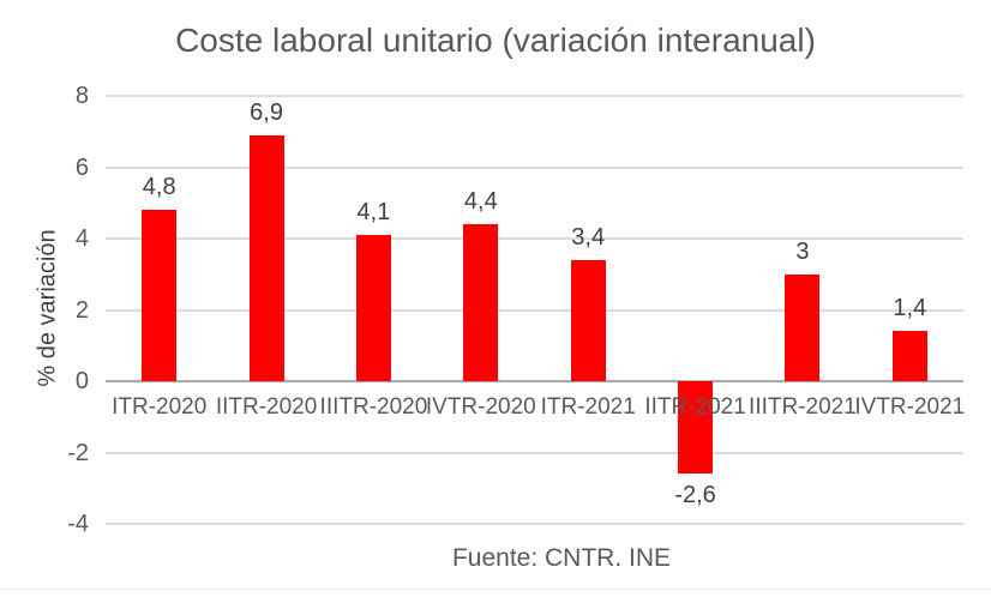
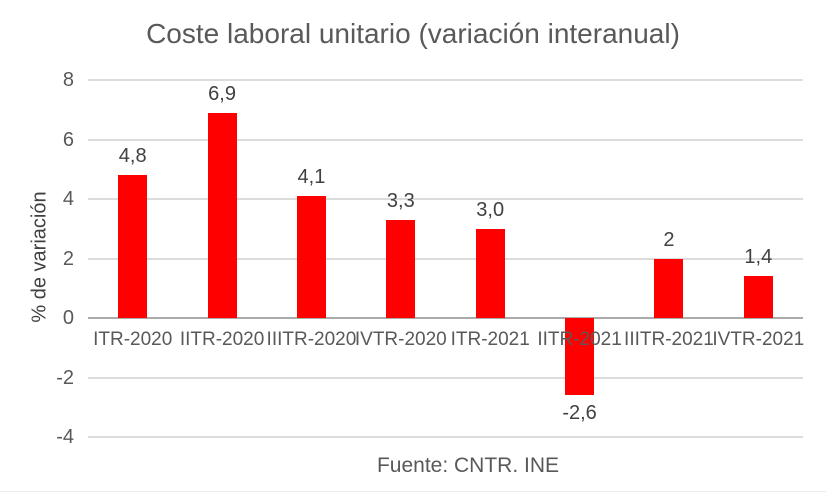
IVTR-2020: 4,4 -> 3,3
ITR-2021: 3,4 -> 3,0
IIITR-2021: 3 -> 2
